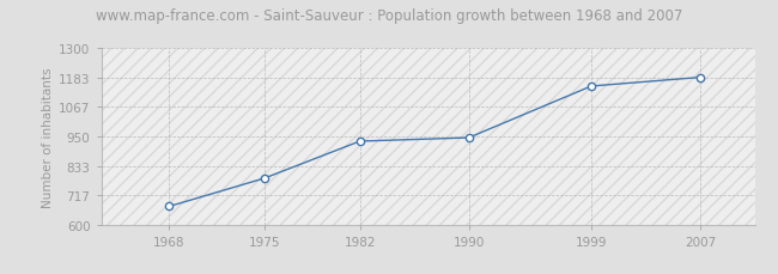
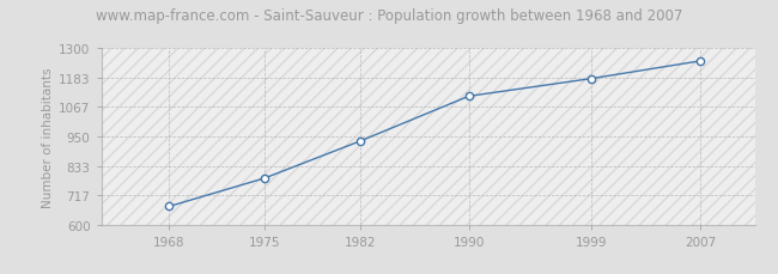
1990: 945 -> 1110
1999: 1150 -> 1180
2007: 1185 -> 1250
